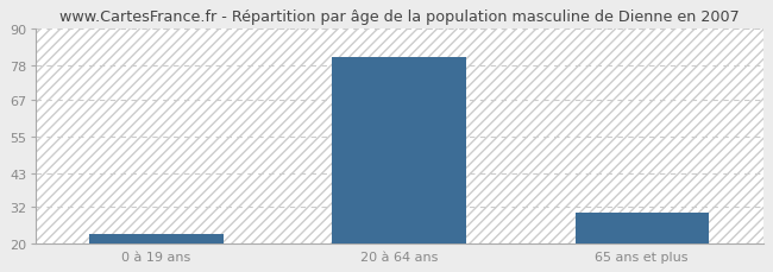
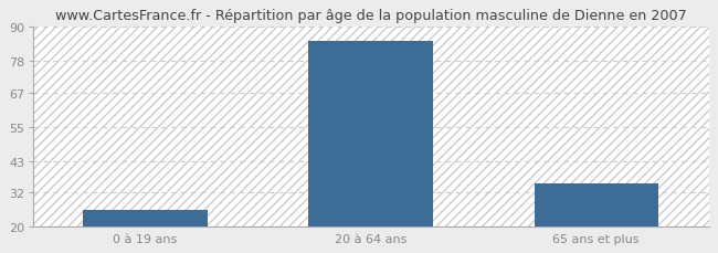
0 à 19 ans: 23 -> 26
20 à 64 ans: 81 -> 85
65 ans et plus: 30 -> 35
